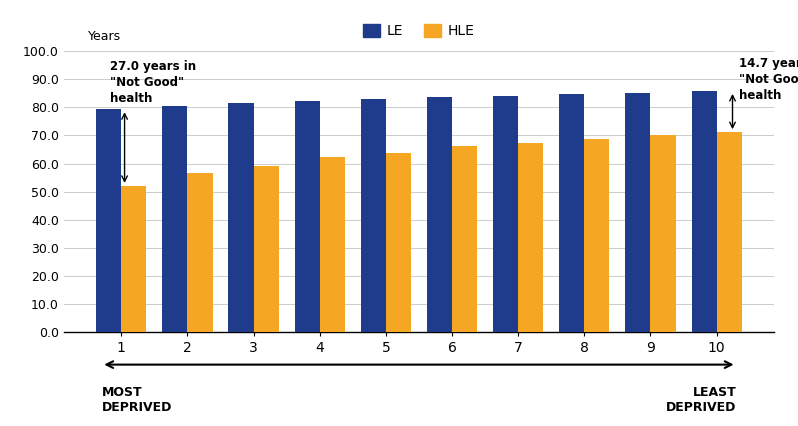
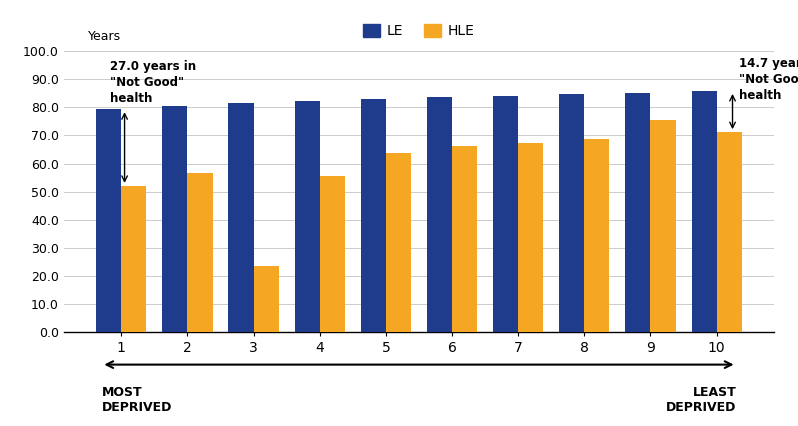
HLE/3: 59.1 -> 23.5
HLE/4: 62.2 -> 55.5
HLE/9: 70.1 -> 75.5
